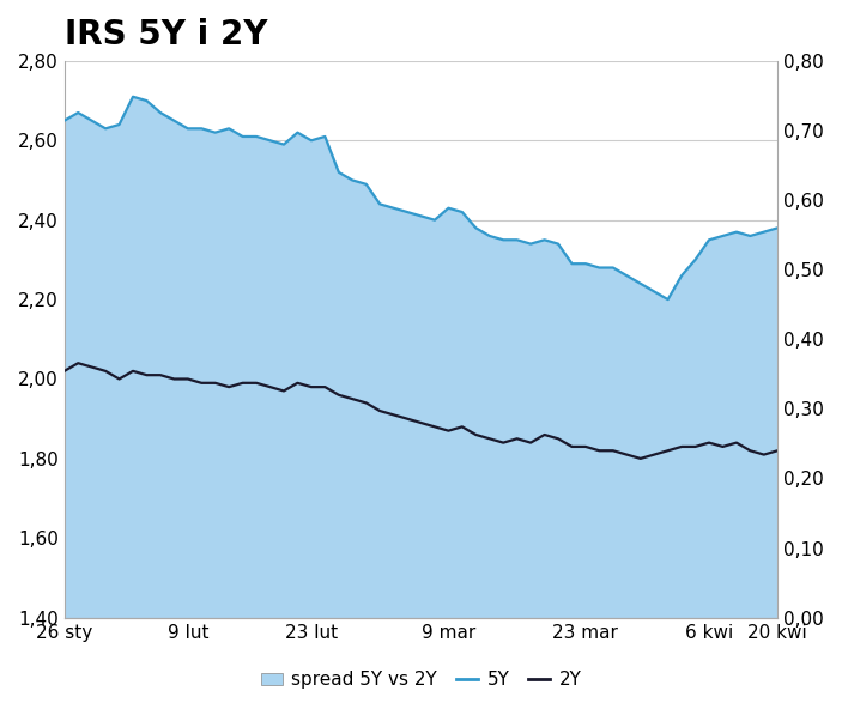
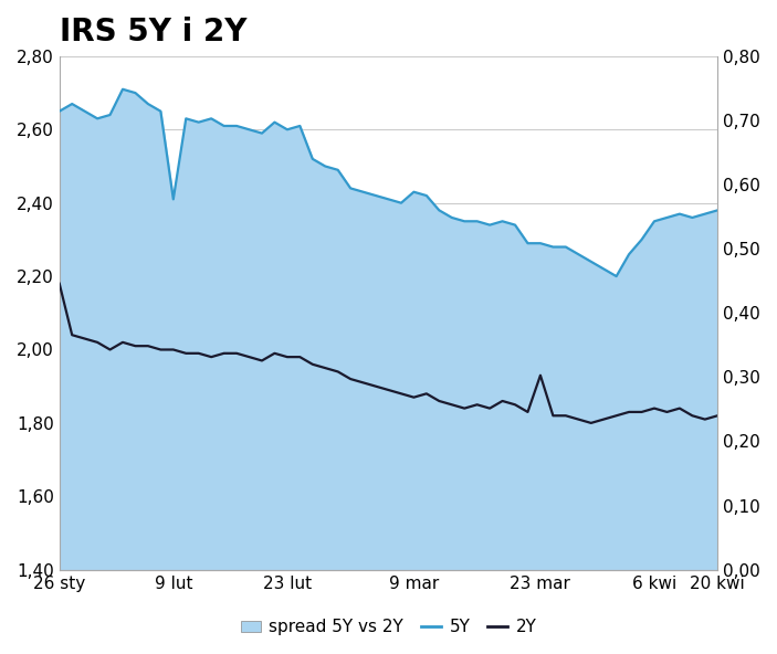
2Y/26 sty: 2,02 -> 2,18
5Y/9 lut: 2,63 -> 2,41
2Y/23 mar: 1,83 -> 1,93
